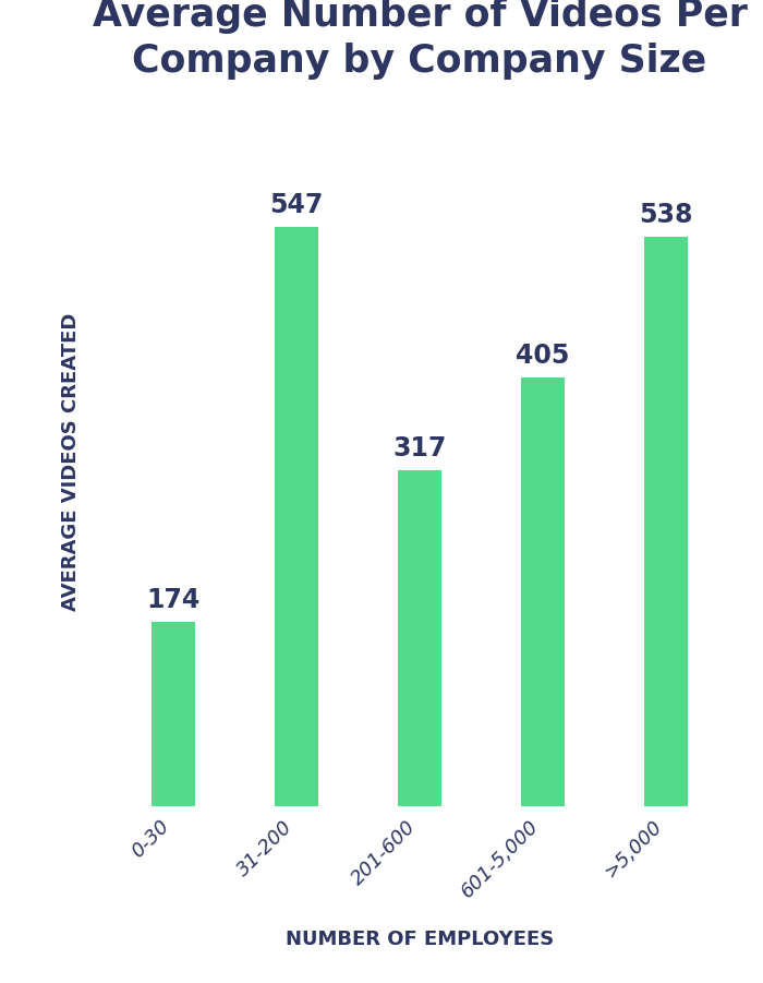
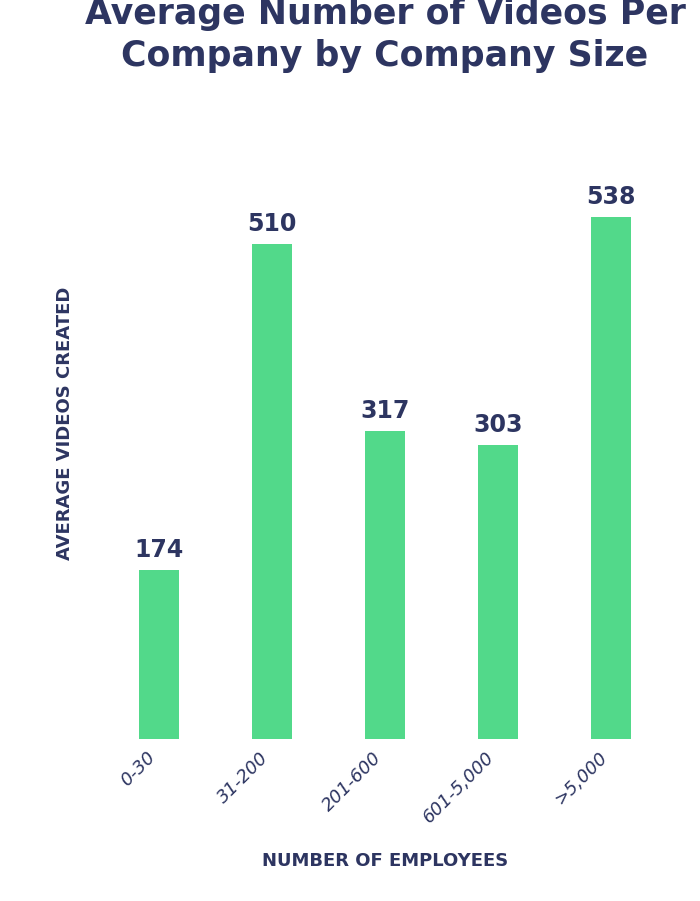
31-200: 547 -> 510
601-5,000: 405 -> 303
